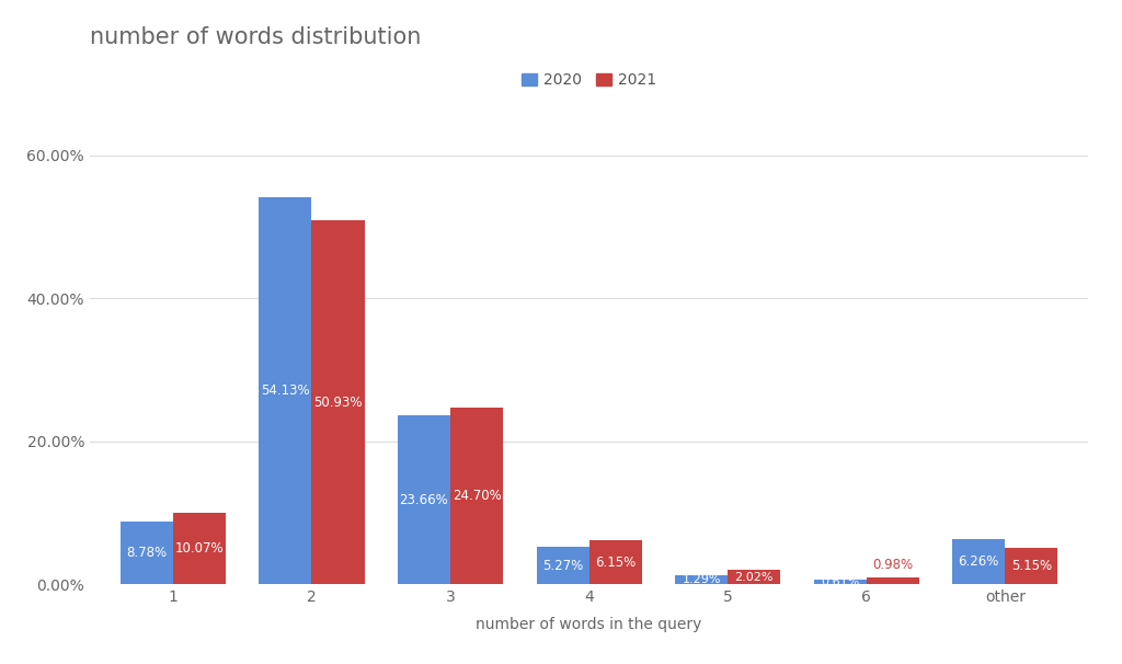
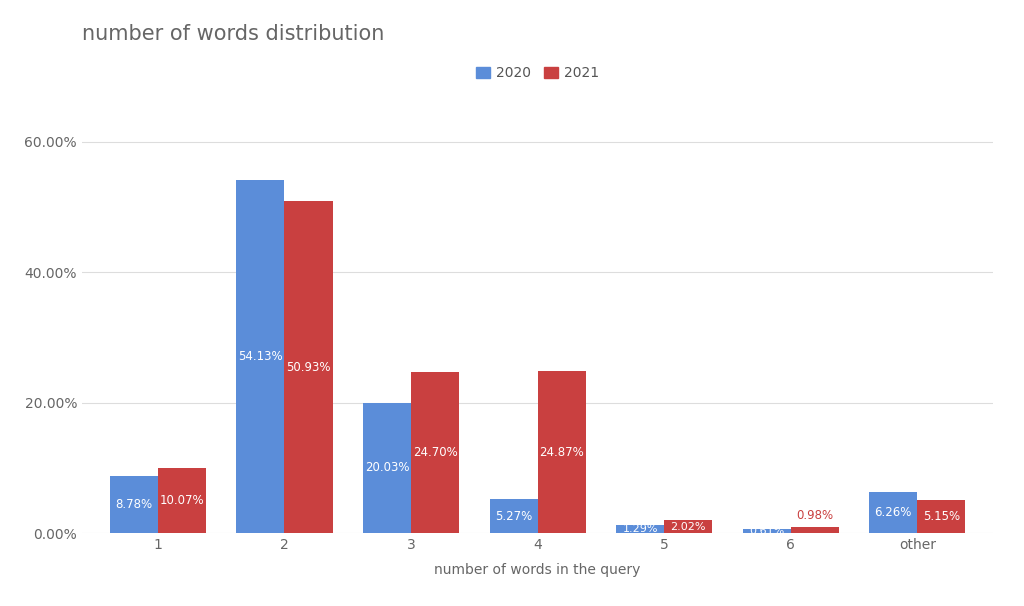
2020/3: 23.66% -> 20.03%
2021/4: 6.15% -> 24.87%
